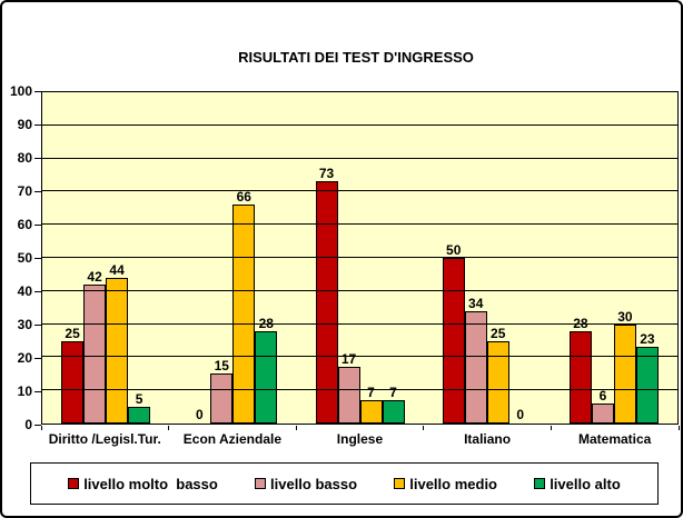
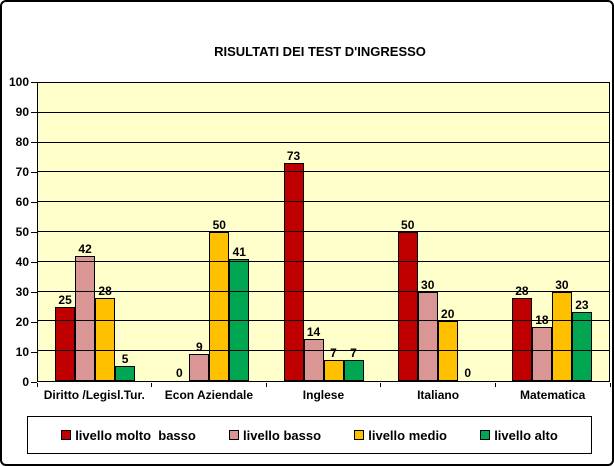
livello medio/Diritto /Legisl.Tur.: 44 -> 28
livello basso/Econ Aziendale: 15 -> 9
livello medio/Econ Aziendale: 66 -> 50
livello alto/Econ Aziendale: 28 -> 41
livello basso/Inglese: 17 -> 14
livello basso/Italiano: 34 -> 30
livello medio/Italiano: 25 -> 20
livello basso/Matematica: 6 -> 18
